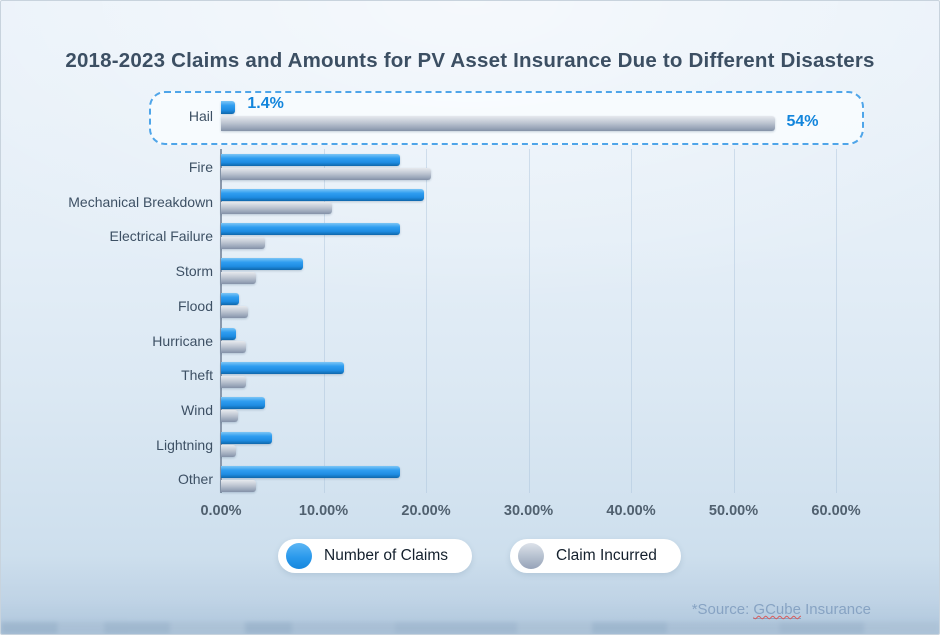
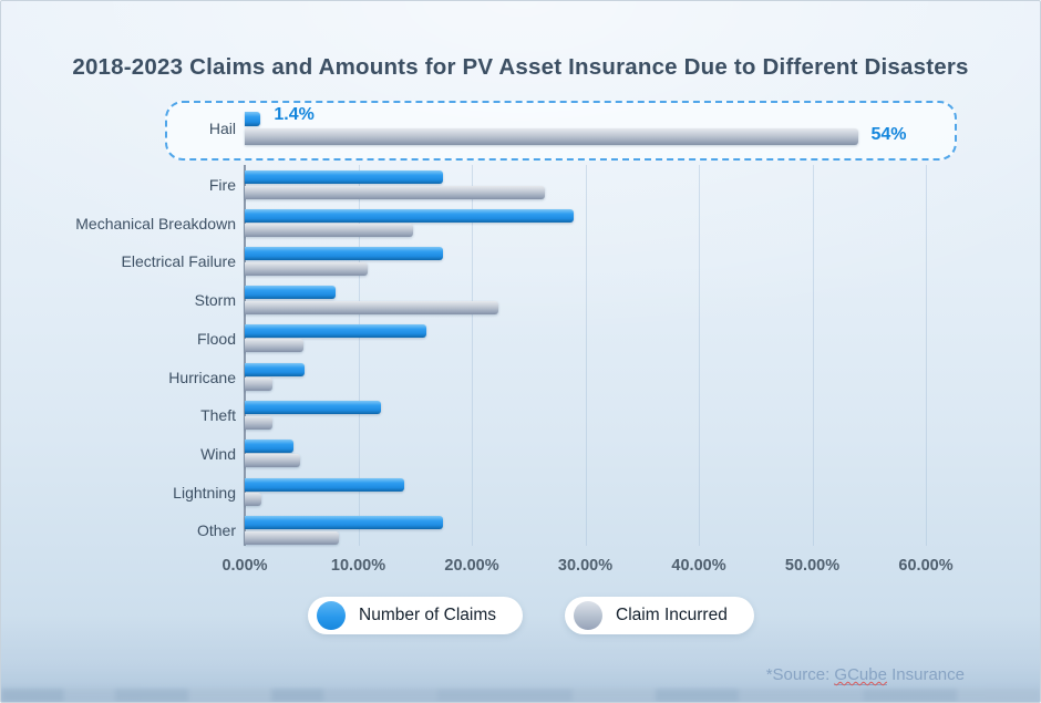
Claim Incurred/Fire: 20.5% -> 26.4%
Number of Claims/Mechanical Breakdown: 19.8% -> 29.0%
Claim Incurred/Mechanical Breakdown: 10.8% -> 14.8%
Claim Incurred/Electrical Failure: 4.3% -> 10.8%
Claim Incurred/Storm: 3.4% -> 22.3%
Number of Claims/Flood: 1.8% -> 16.0%
Claim Incurred/Flood: 2.6% -> 5.2%
Number of Claims/Hurricane: 1.5% -> 5.3%
Claim Incurred/Wind: 1.7% -> 4.9%
Number of Claims/Lightning: 5.0% -> 14.0%
Claim Incurred/Other: 3.4% -> 8.3%
